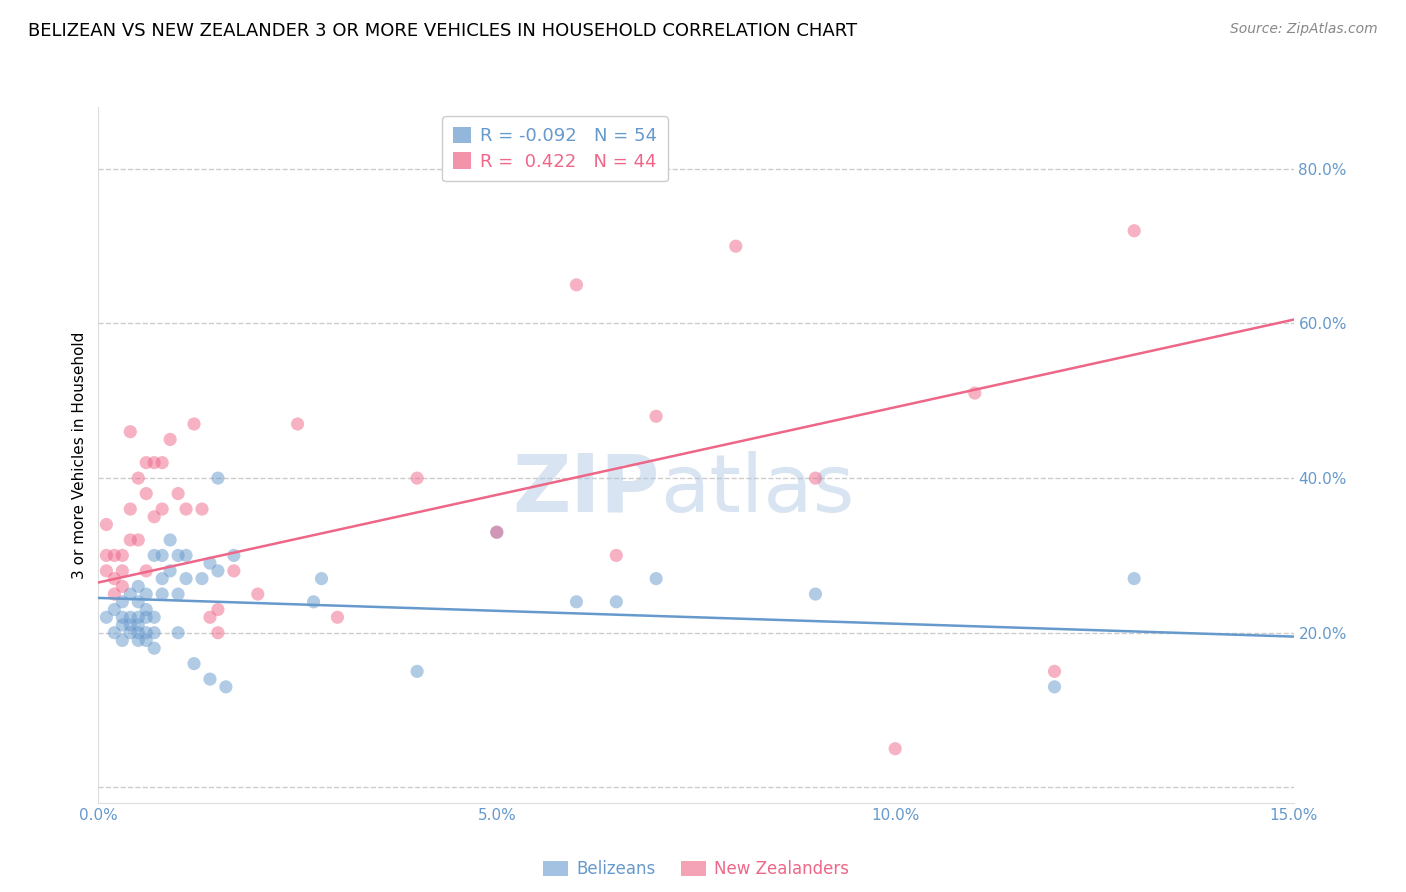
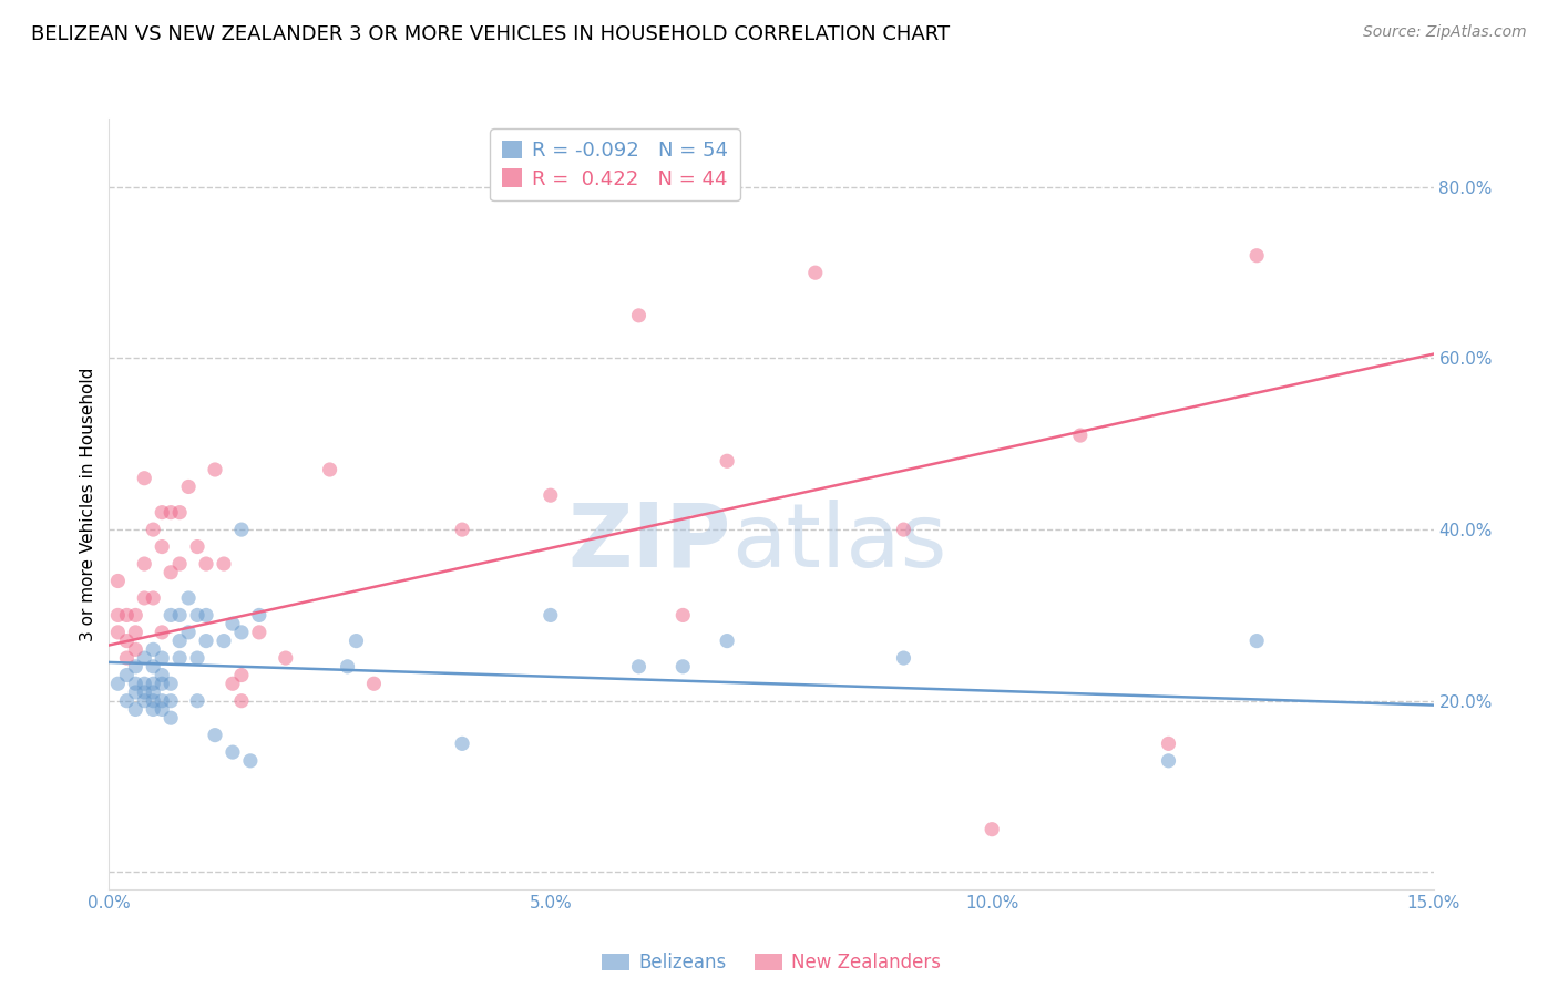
Belizeans/5.0%: 33% -> 30%
New Zealanders/5.0%: 33% -> 44%
